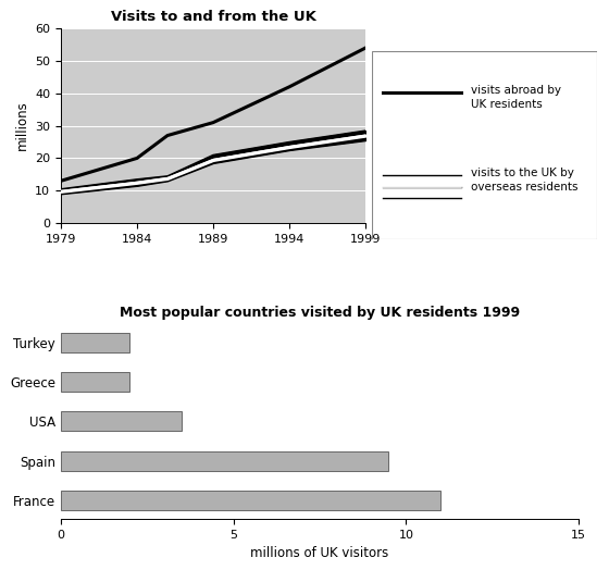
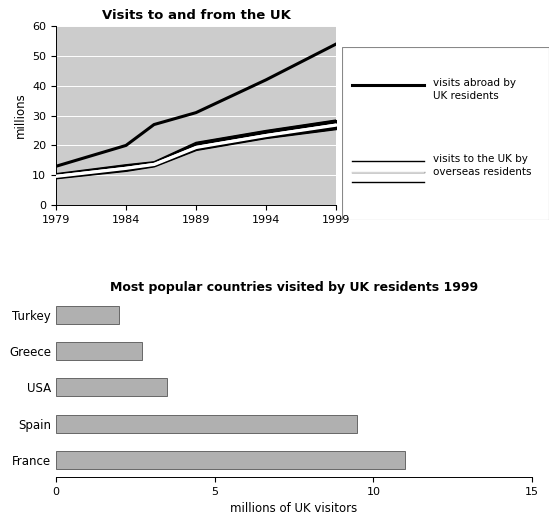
Most popular countries visited by UK residents 1999/Greece: 2.0 -> 2.7
